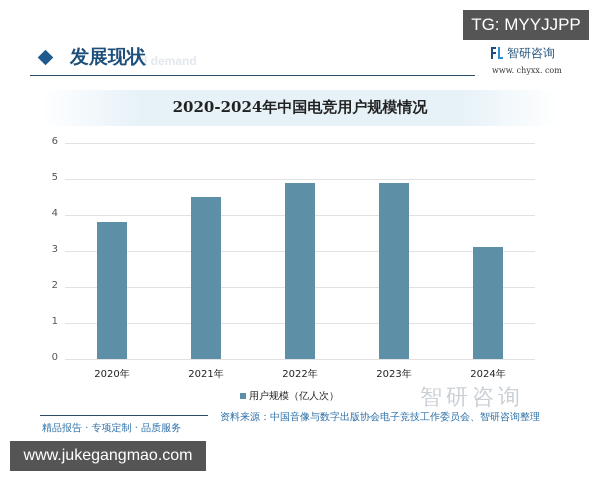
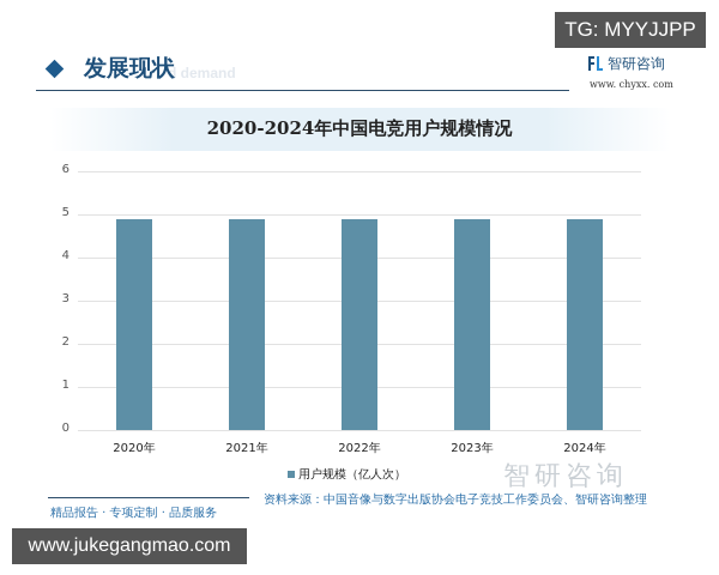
2020年: 3.8 -> 4.9
2021年: 4.5 -> 4.9
2024年: 3.1 -> 4.9
